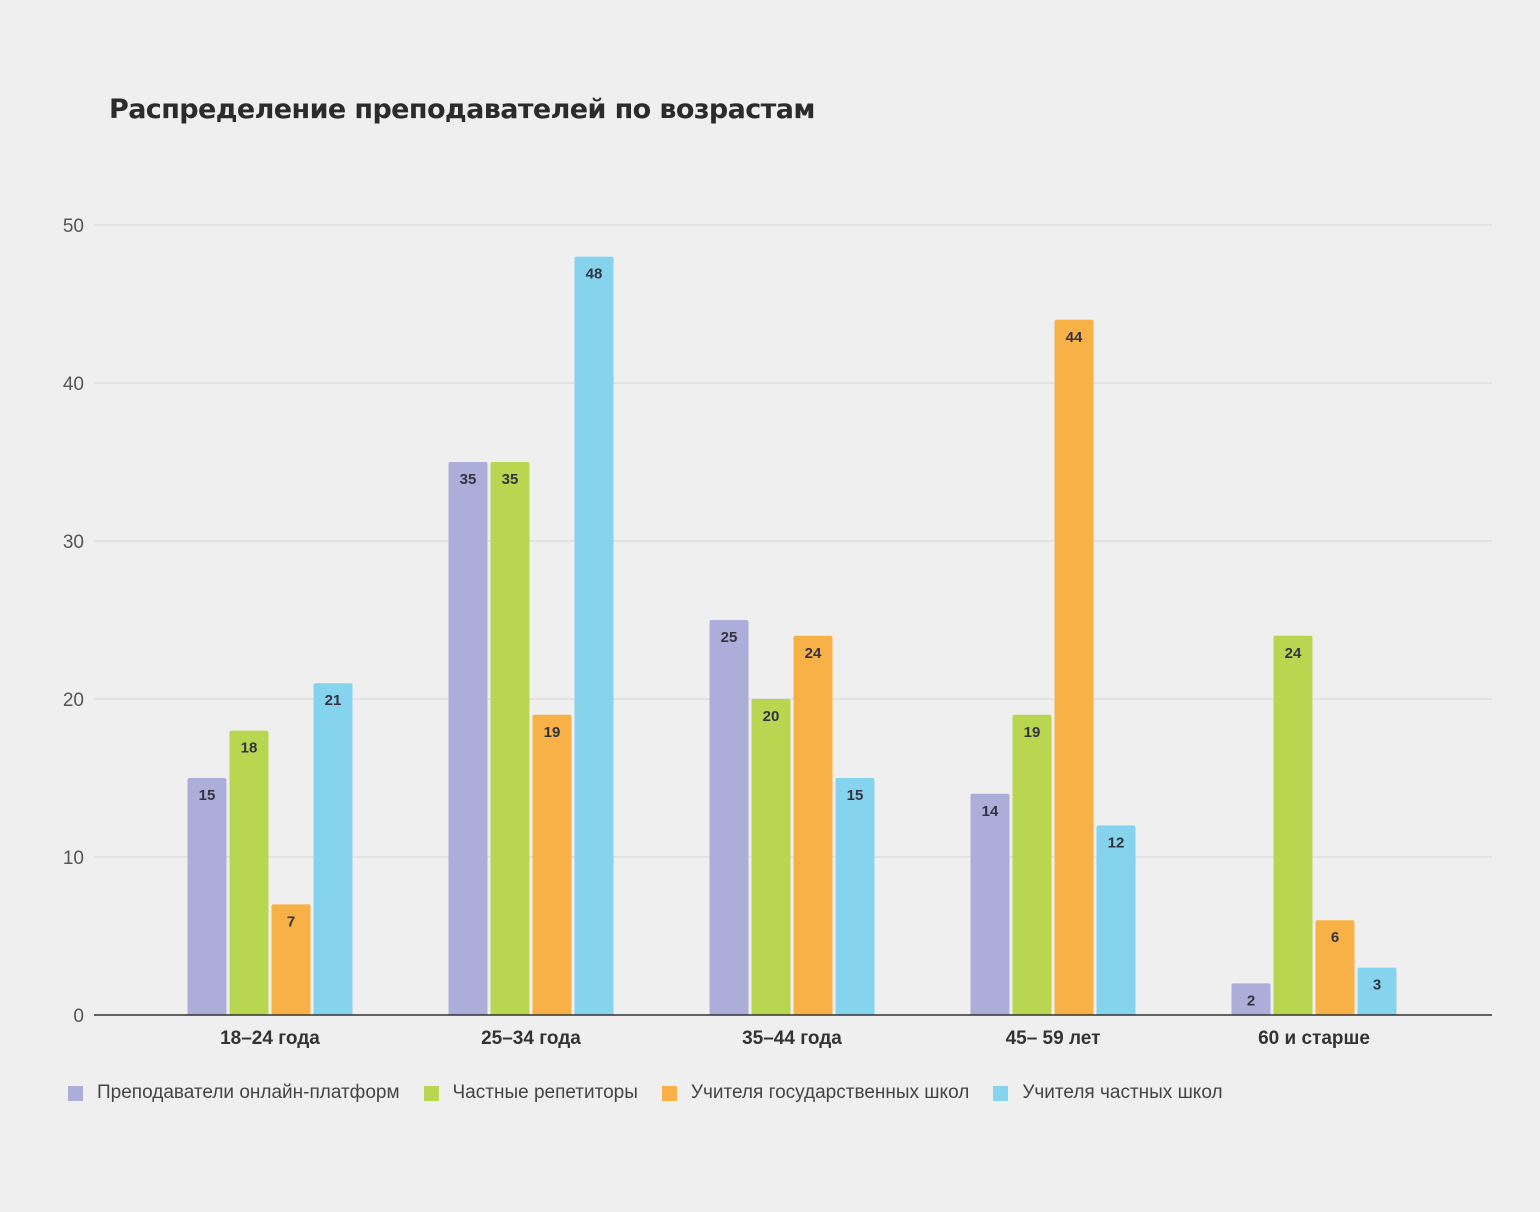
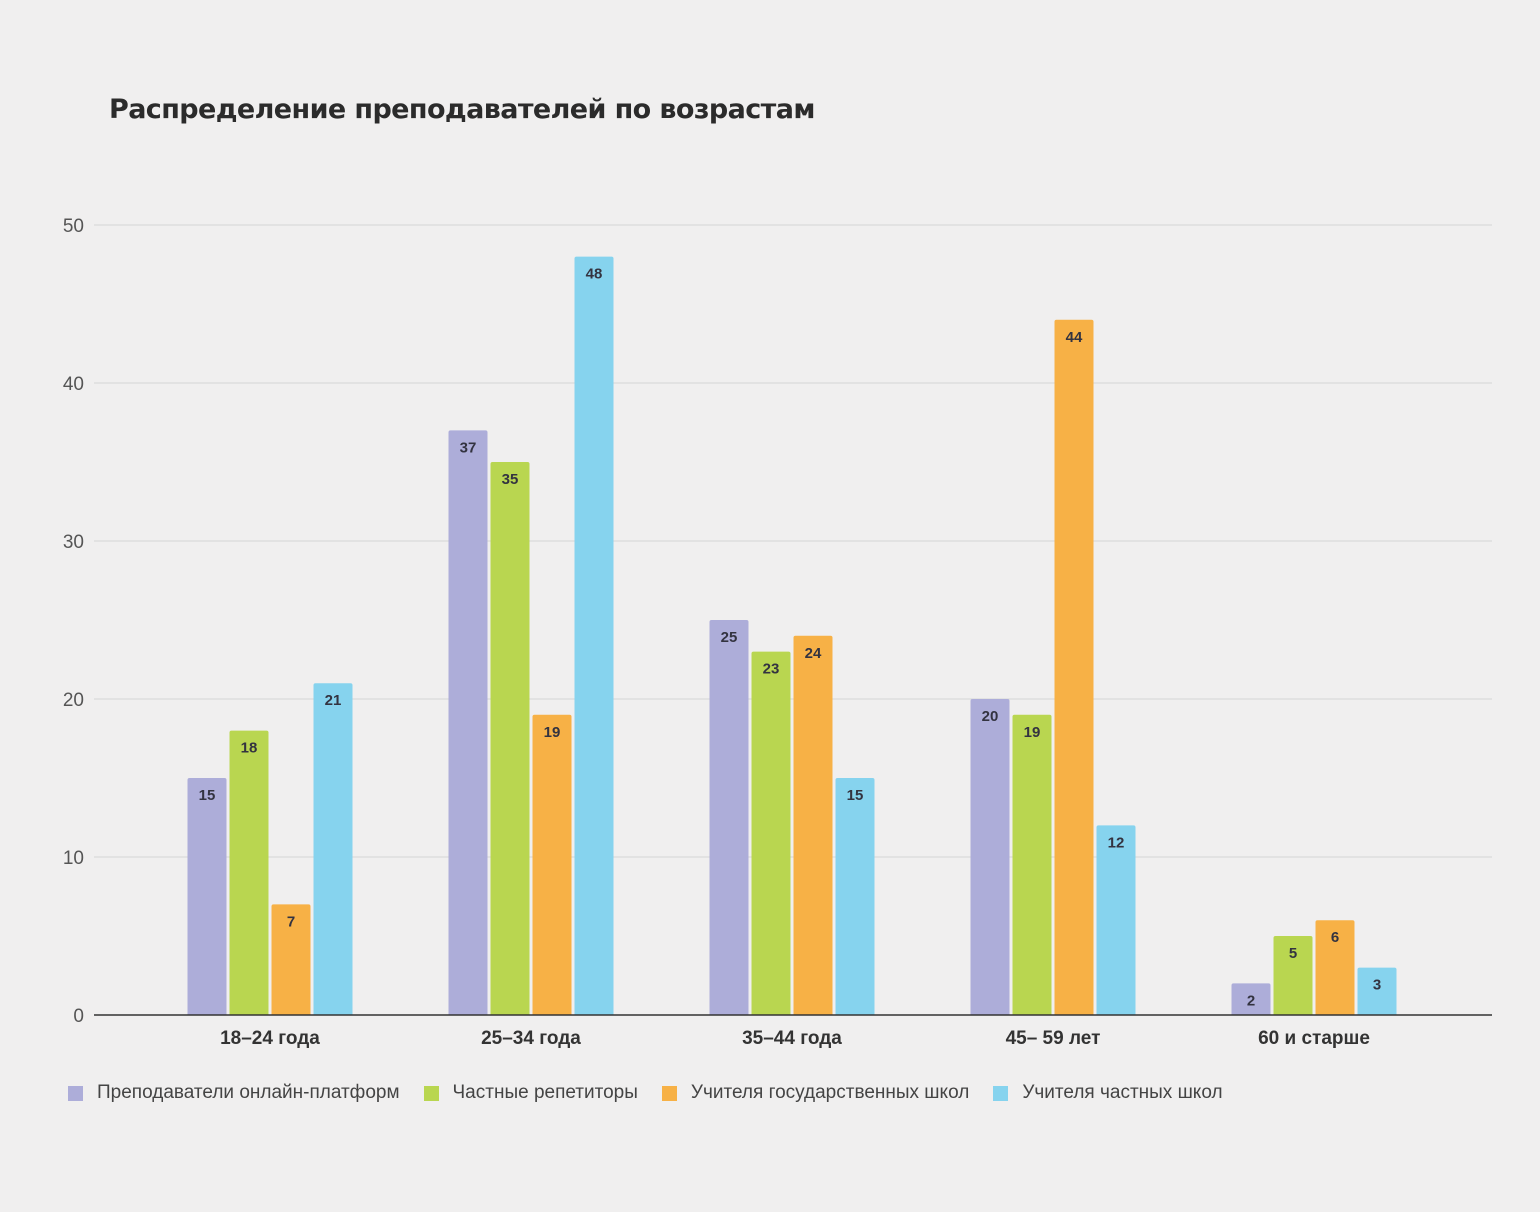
Преподаватели онлайн-платформ/25–34 года: 35 -> 37
Частные репетиторы/35–44 года: 20 -> 23
Преподаватели онлайн-платформ/45– 59 лет: 14 -> 20
Частные репетиторы/60 и старше: 24 -> 5
